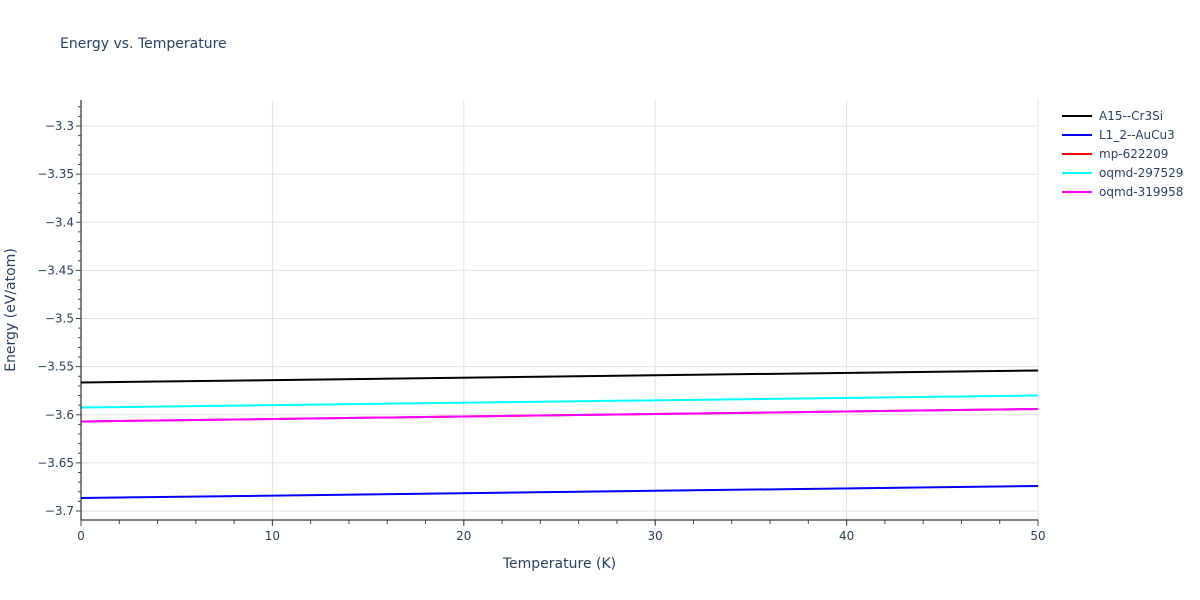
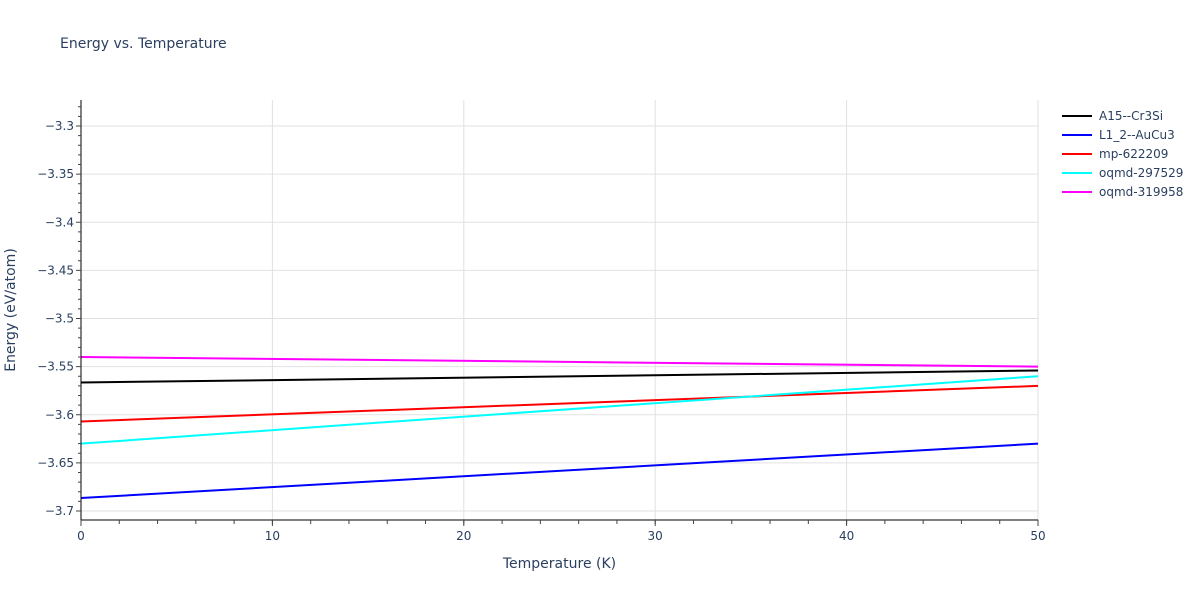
oqmd-297529/0: -3.59 -> -3.63
oqmd-319958/0: -3.61 -> -3.54
L1_2--AuCu3/50: -3.67 -> -3.63
mp-622209/50: -3.59 -> -3.57
oqmd-297529/50: -3.58 -> -3.56
oqmd-319958/50: -3.59 -> -3.55
